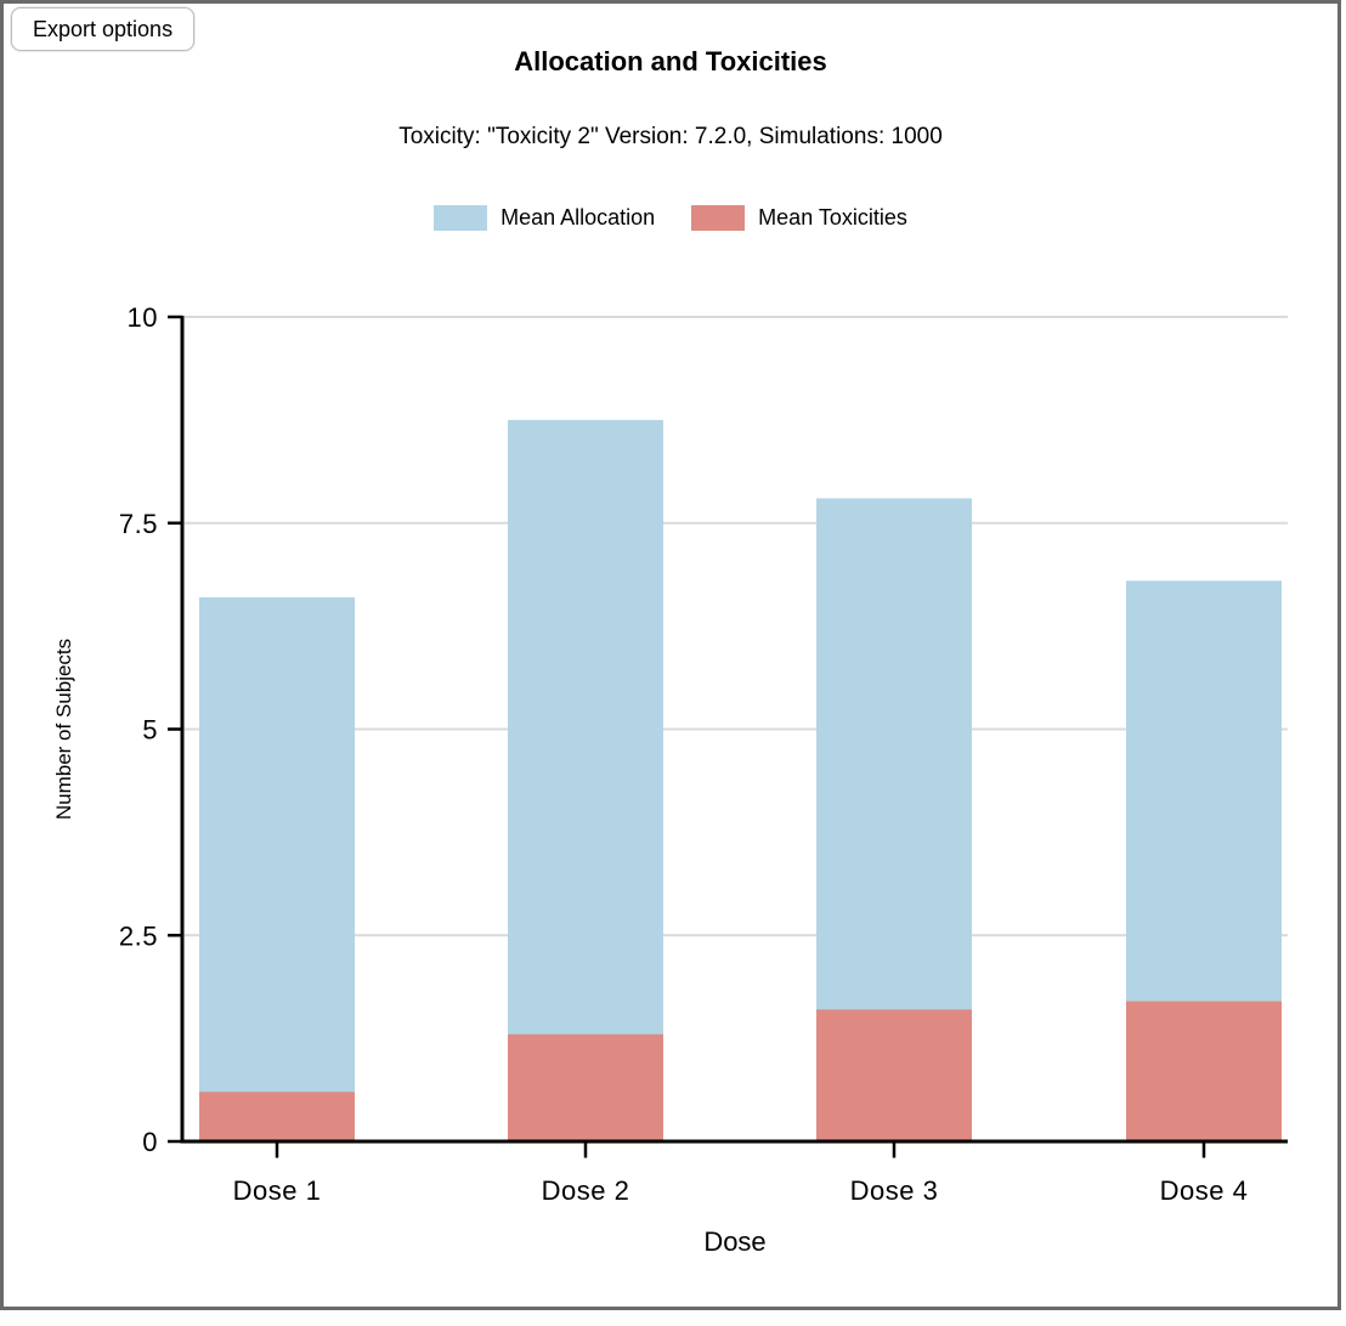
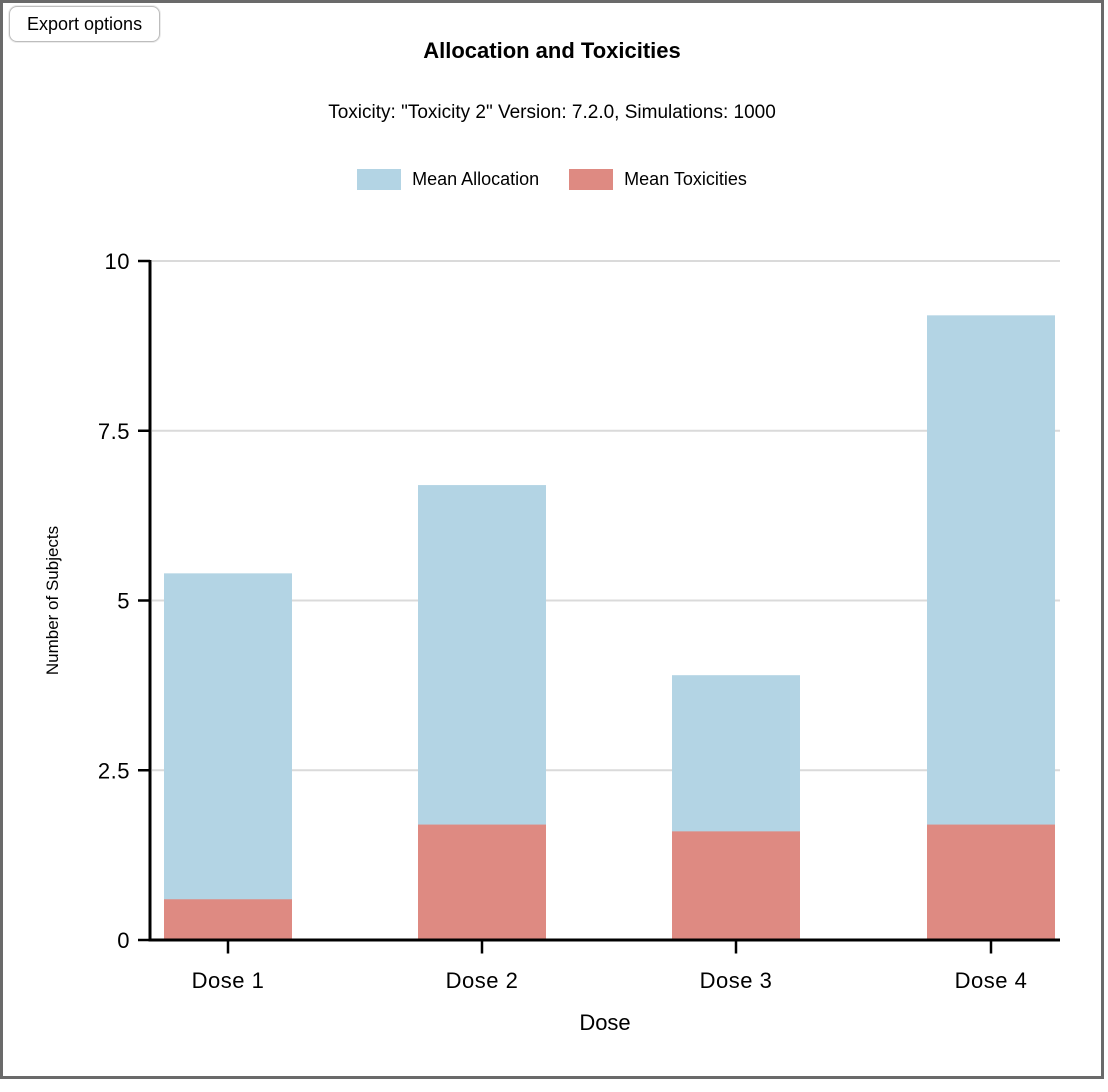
Mean Allocation/Dose 1: 6.6 -> 5.4
Mean Allocation/Dose 2: 8.8 -> 6.7
Mean Toxicities/Dose 2: 1.3 -> 1.7
Mean Allocation/Dose 3: 7.8 -> 3.9
Mean Allocation/Dose 4: 6.8 -> 9.2
